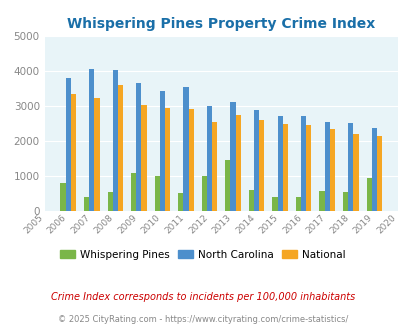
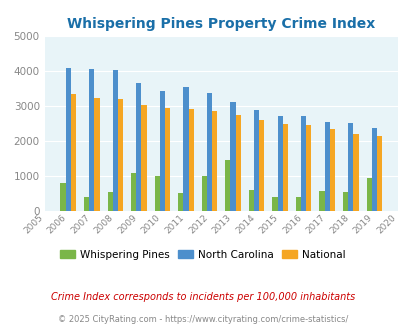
North Carolina/2006: 3800 -> 4100
National/2008: 3600 -> 3210
North Carolina/2012: 3000 -> 3380
National/2012: 2550 -> 2870
